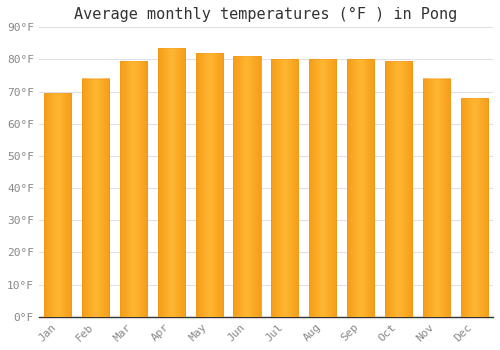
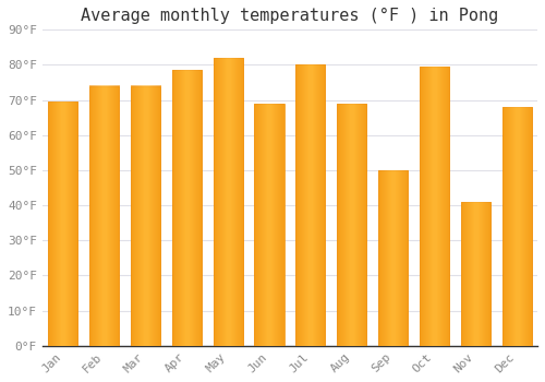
Mar: 79.5°F -> 74.0°F
Apr: 83.5°F -> 78.5°F
Jun: 81.0°F -> 69.0°F
Aug: 80.0°F -> 69.0°F
Sep: 80.0°F -> 50.0°F
Nov: 74.0°F -> 41.0°F
